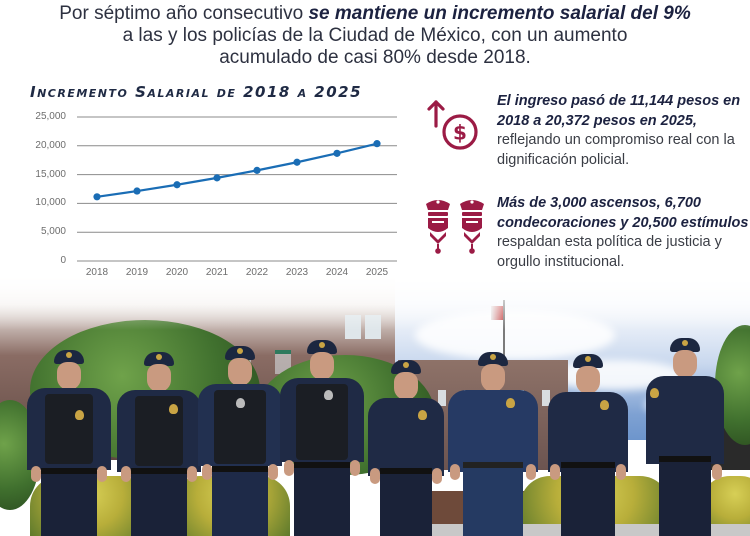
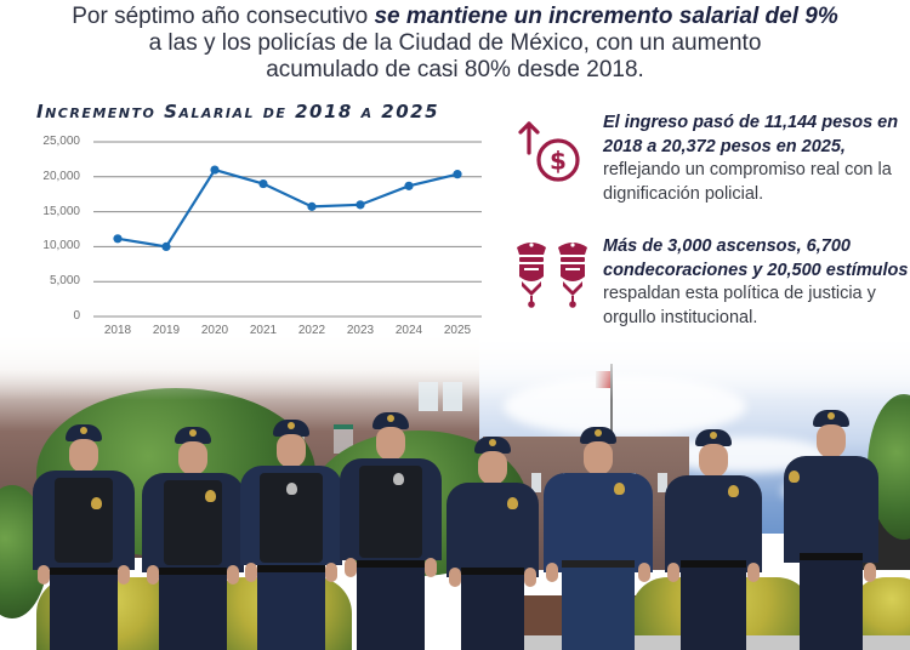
2019: 12000 -> 10000
2020: 13000 -> 21000
2021: 14000 -> 19000
2023: 17000 -> 16000
